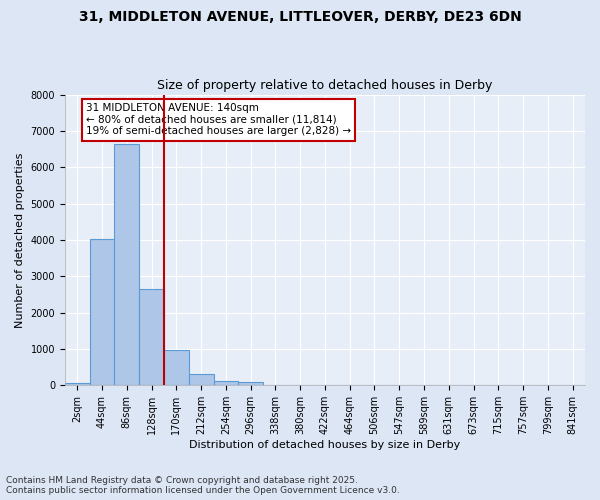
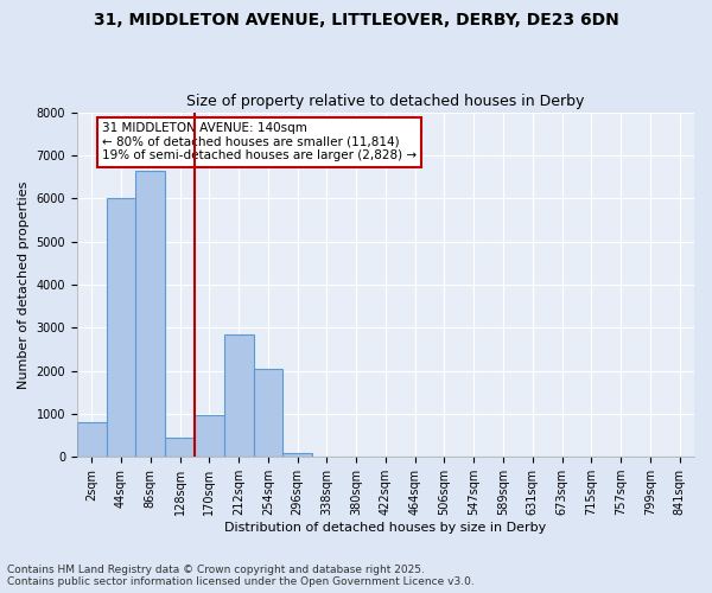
2sqm: 60 -> 800
44sqm: 4020 -> 6000
128sqm: 2650 -> 450
212sqm: 320 -> 2850
254sqm: 120 -> 2050
